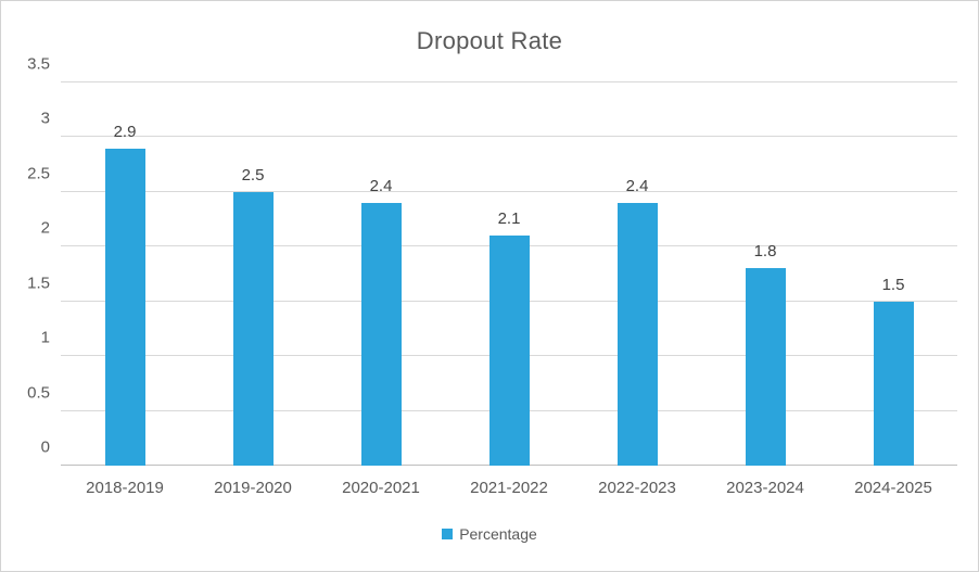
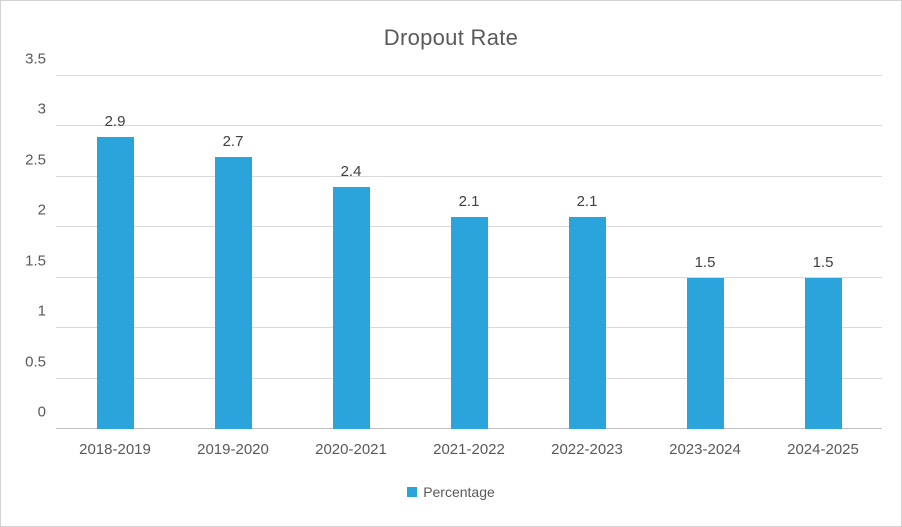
2019-2020: 2.5 -> 2.7
2022-2023: 2.4 -> 2.1
2023-2024: 1.8 -> 1.5
